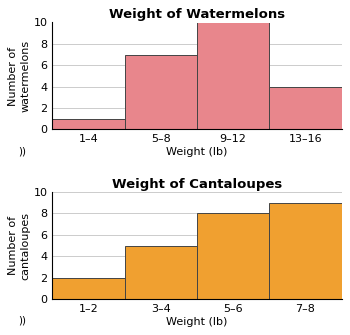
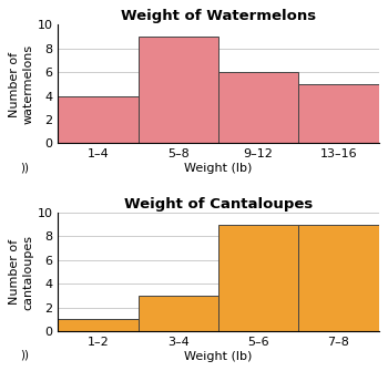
Weight of Watermelons/1–4: 1 -> 4
Weight of Watermelons/5–8: 7 -> 9
Weight of Watermelons/9–12: 10 -> 6
Weight of Watermelons/13–16: 4 -> 5
Weight of Cantaloupes/1–2: 2 -> 1
Weight of Cantaloupes/3–4: 5 -> 3
Weight of Cantaloupes/5–6: 8 -> 9
